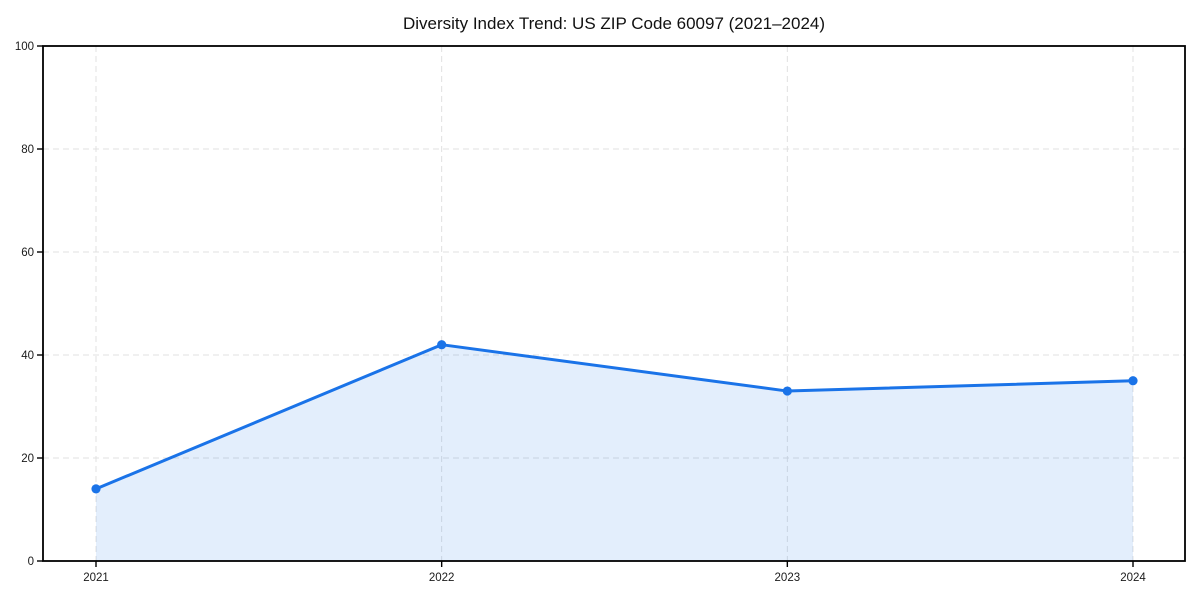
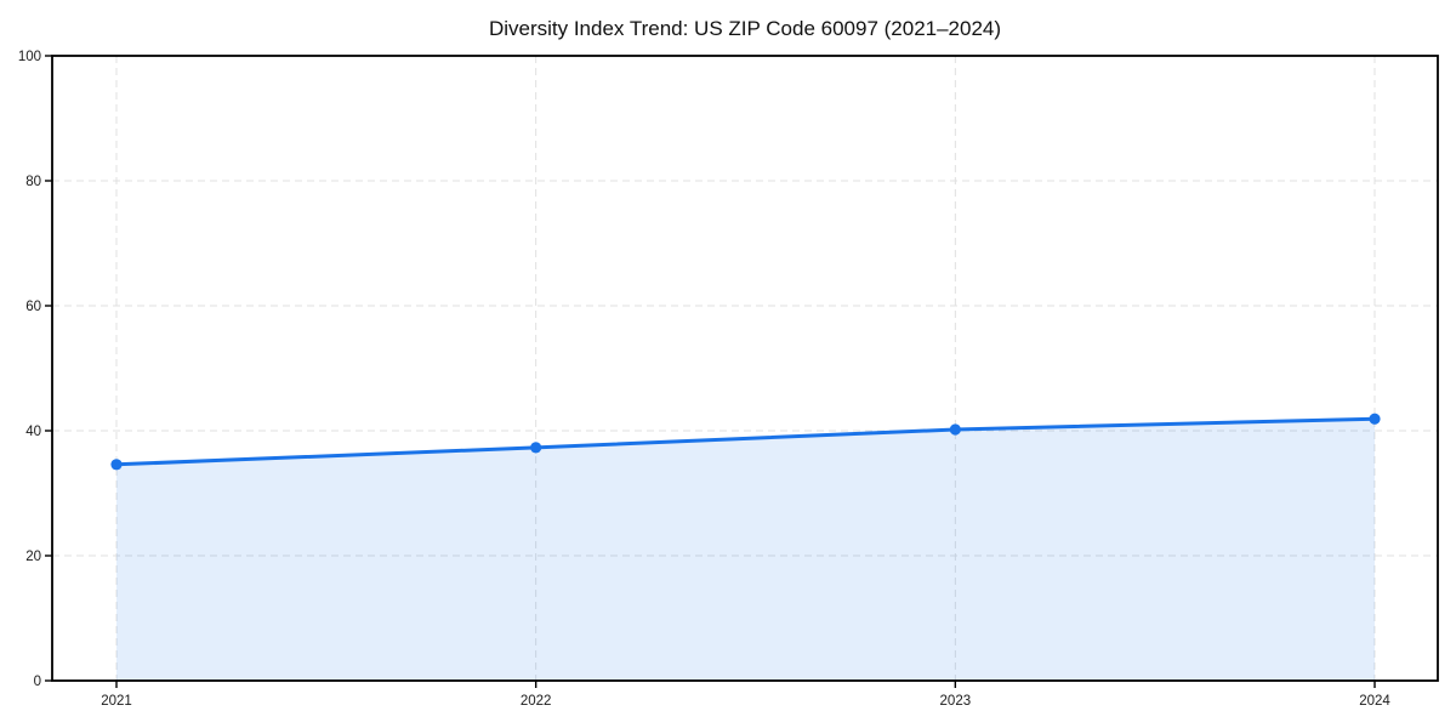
2021: 14 -> 35
2022: 42 -> 37
2023: 33 -> 40
2024: 35 -> 42
